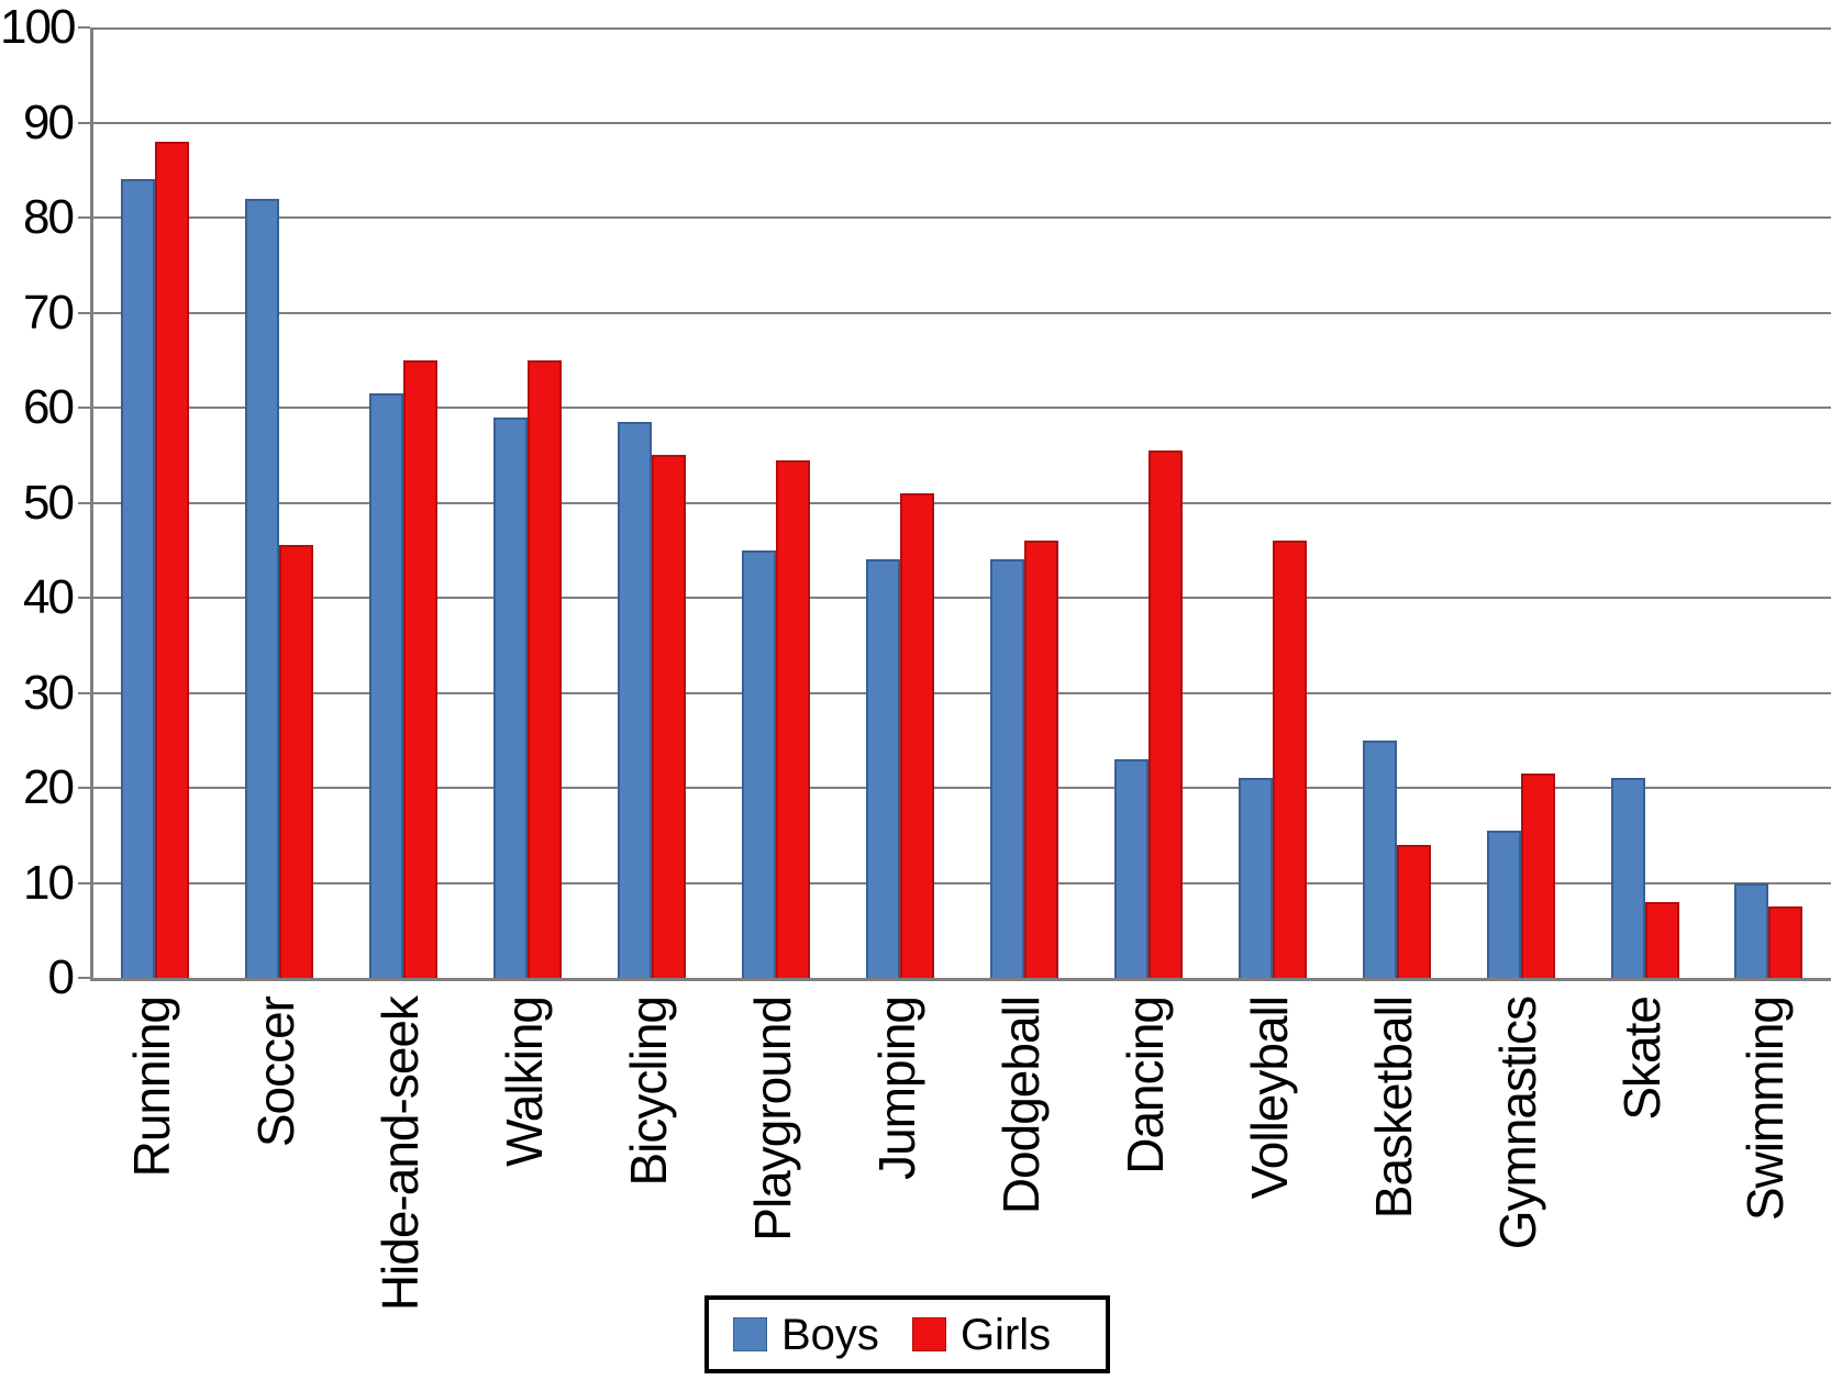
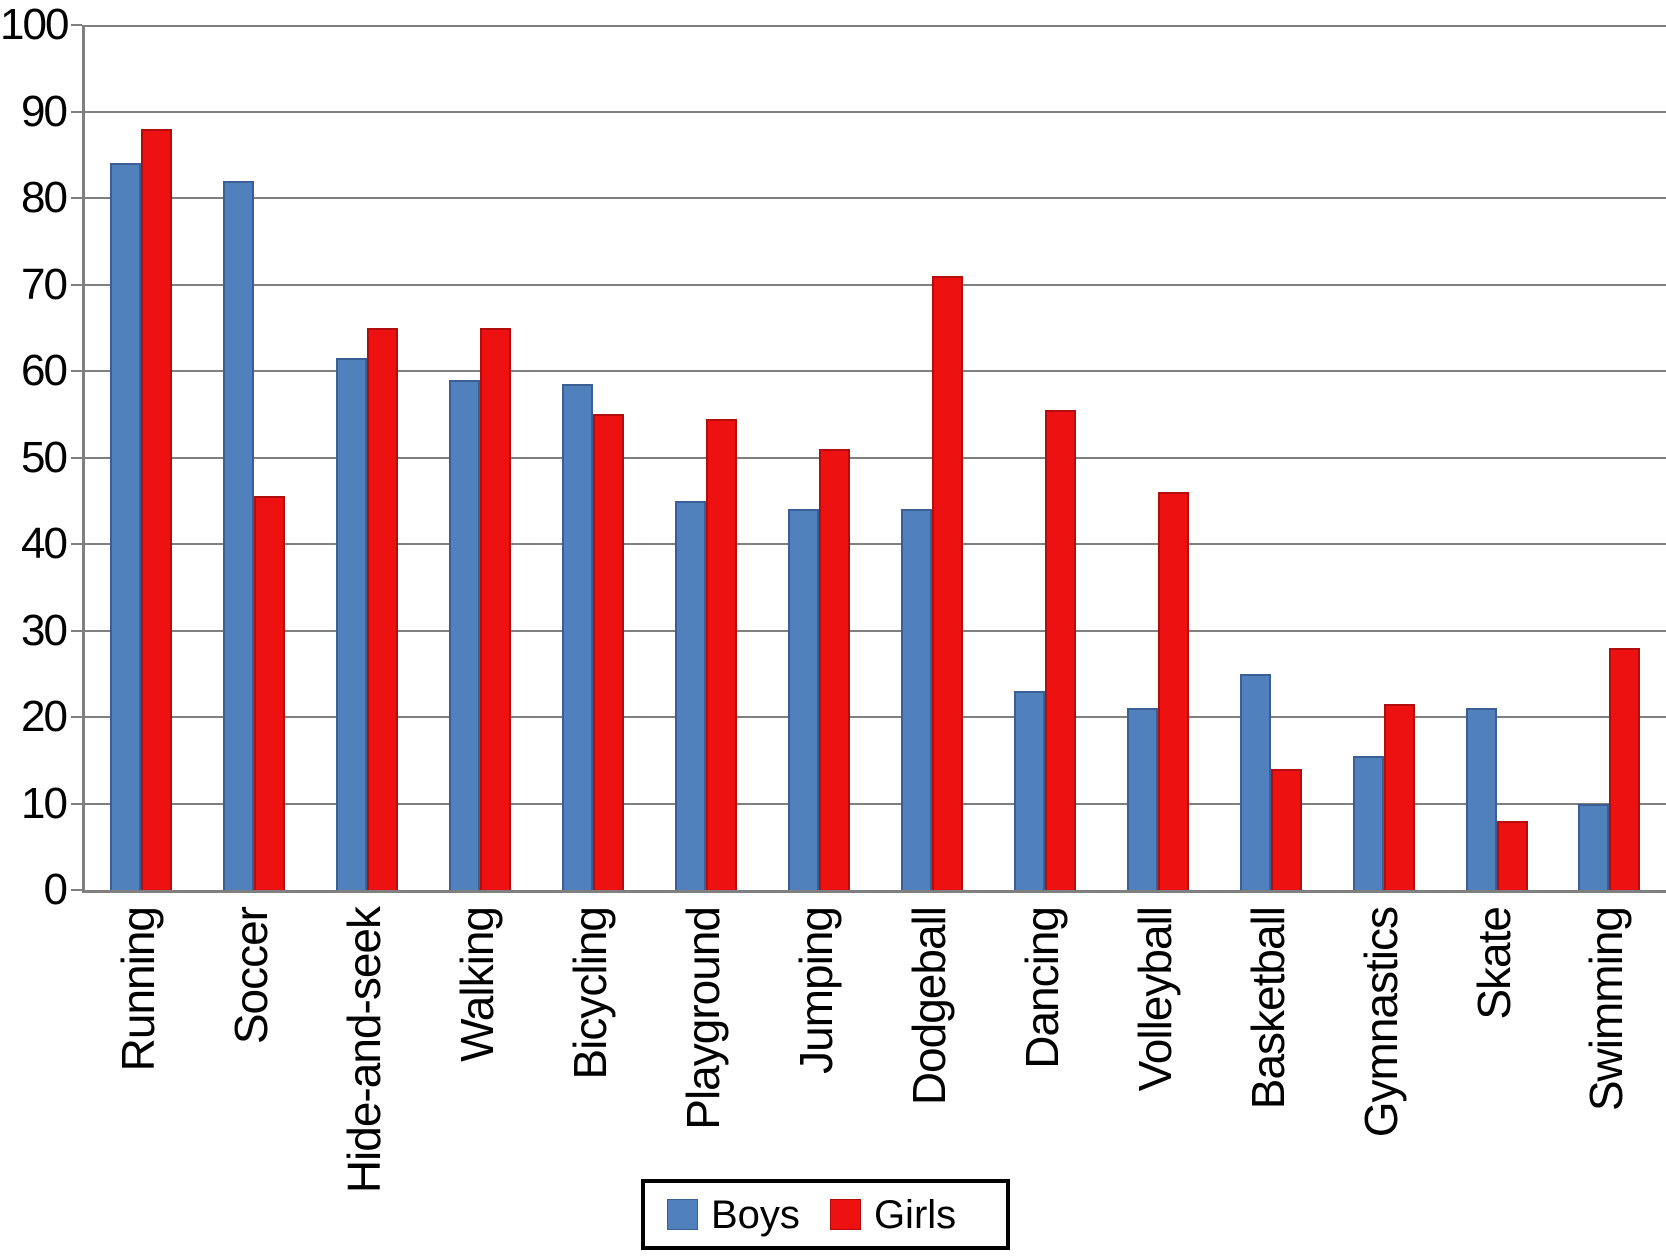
Girls/Dodgeball: 46 -> 71
Girls/Swimming: 8 -> 28
